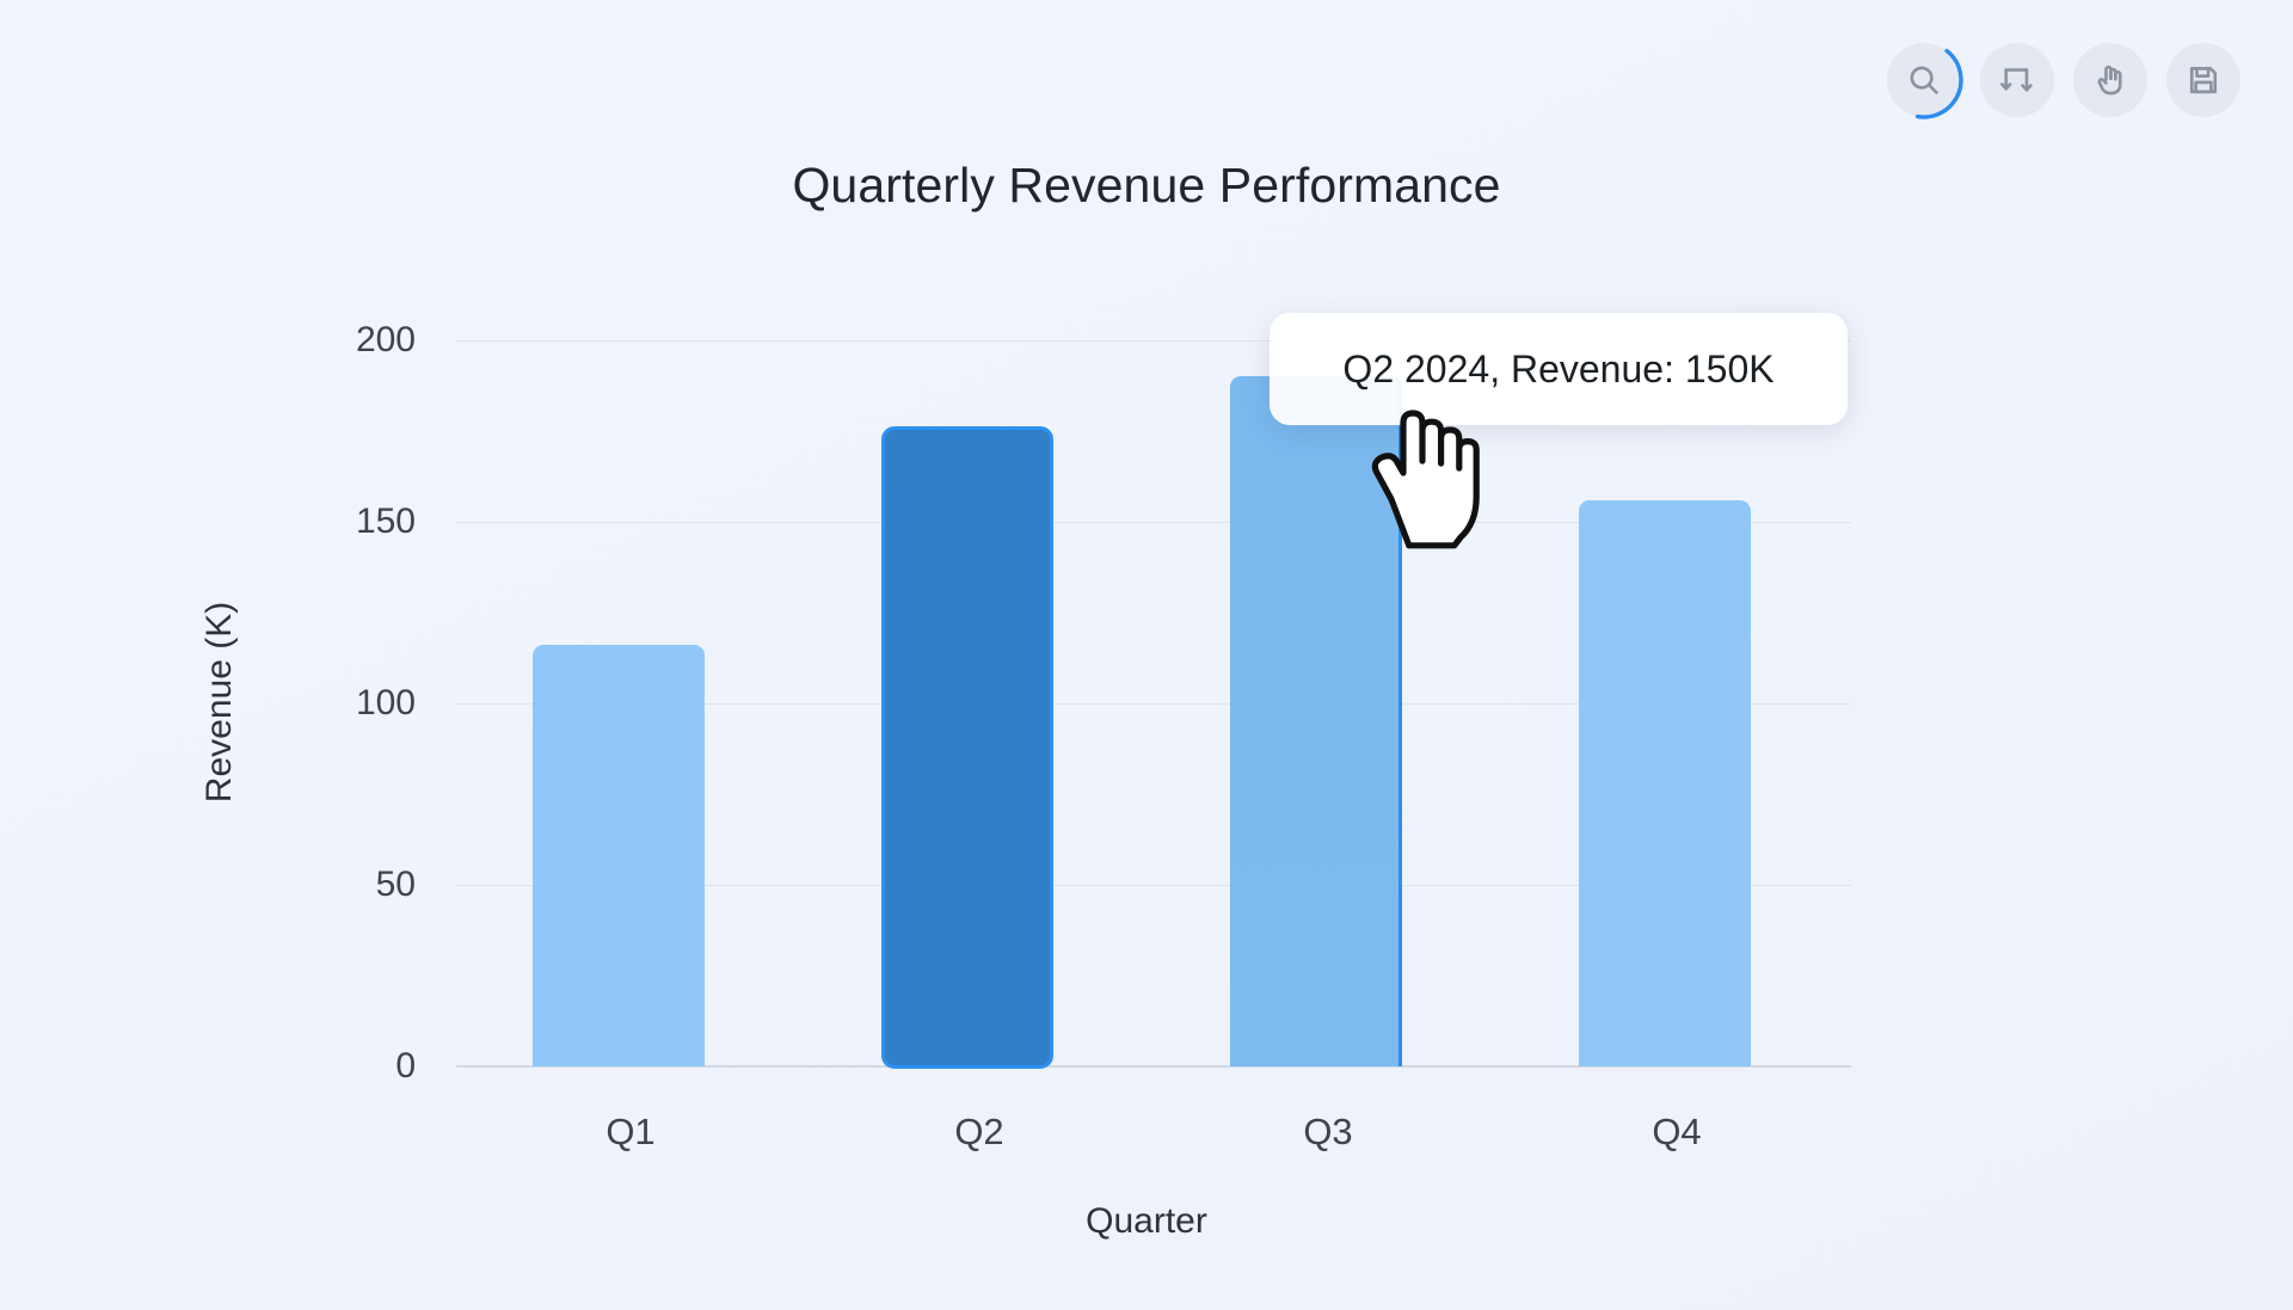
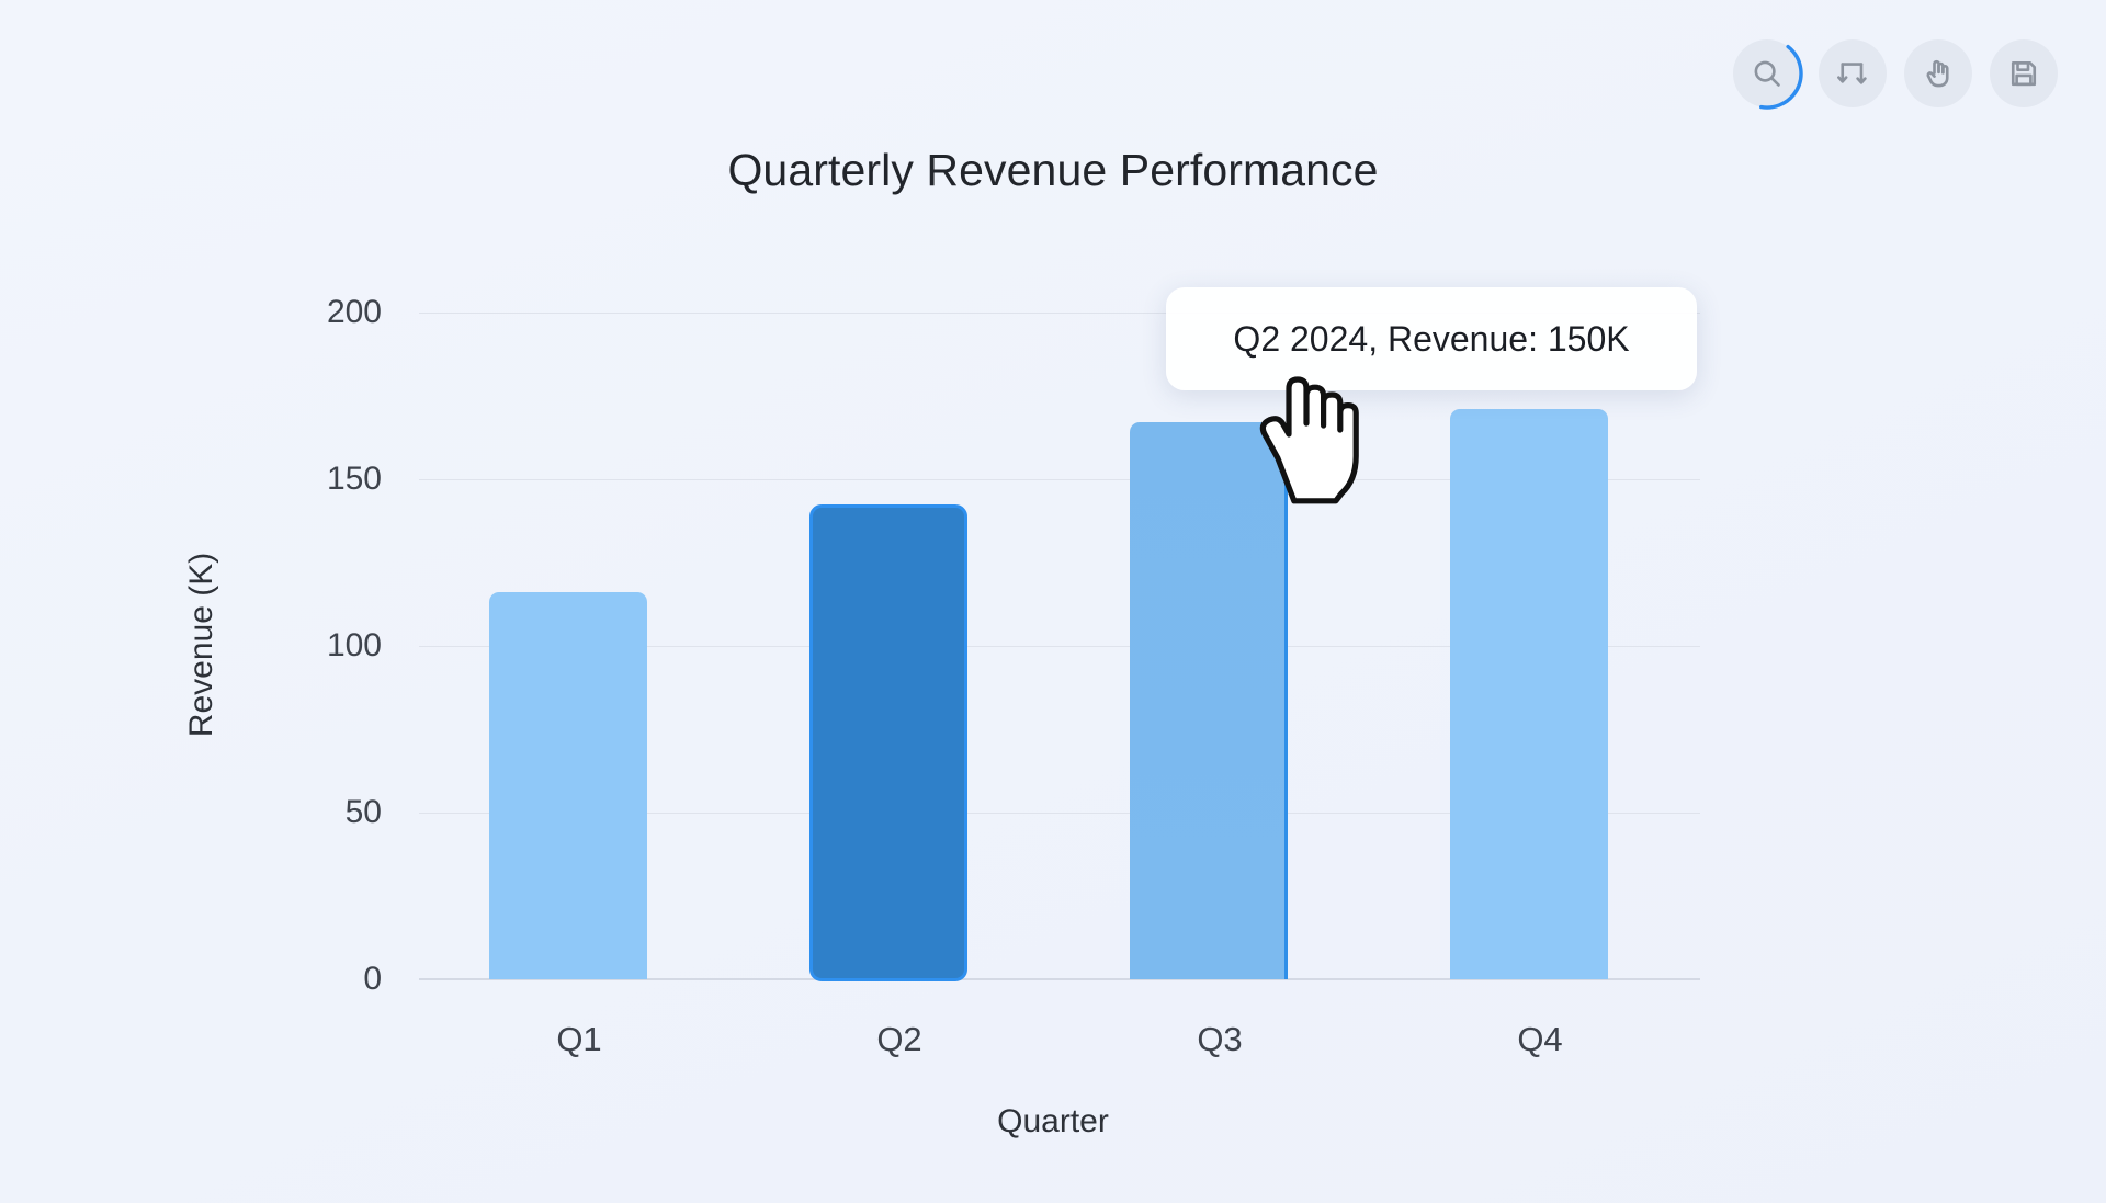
Q2: 177 -> 143
Q3: 190 -> 167
Q4: 156 -> 171
